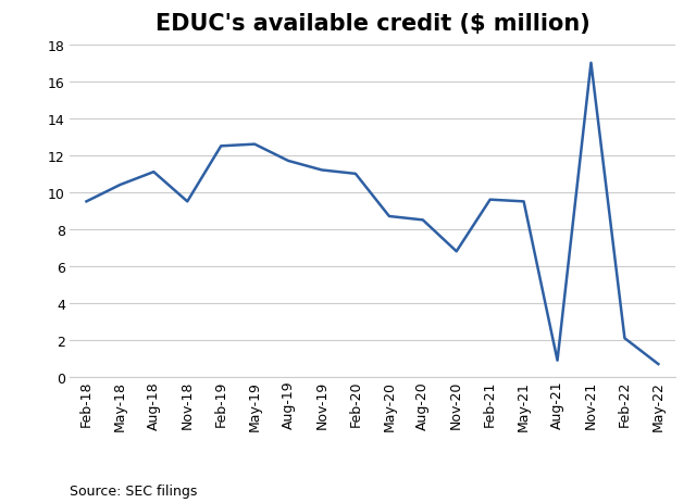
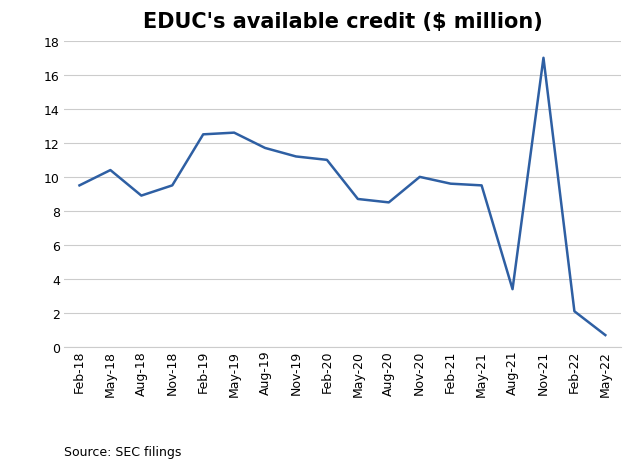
Aug-18: 11.1 -> 8.9
Nov-20: 6.8 -> 10.0
Aug-21: 0.9 -> 3.4
